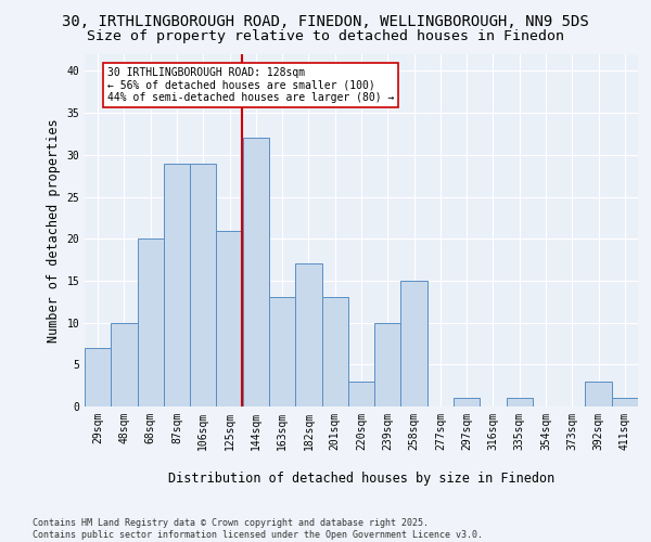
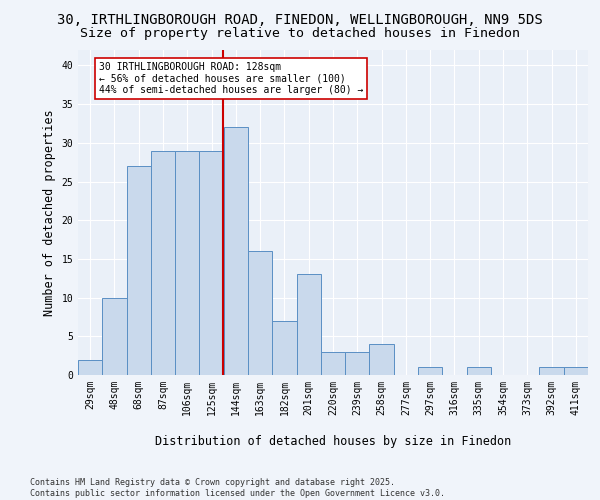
29sqm: 7 -> 2
68sqm: 20 -> 27
125sqm: 21 -> 29
163sqm: 13 -> 16
182sqm: 17 -> 7
239sqm: 10 -> 3
258sqm: 15 -> 4
392sqm: 3 -> 1
